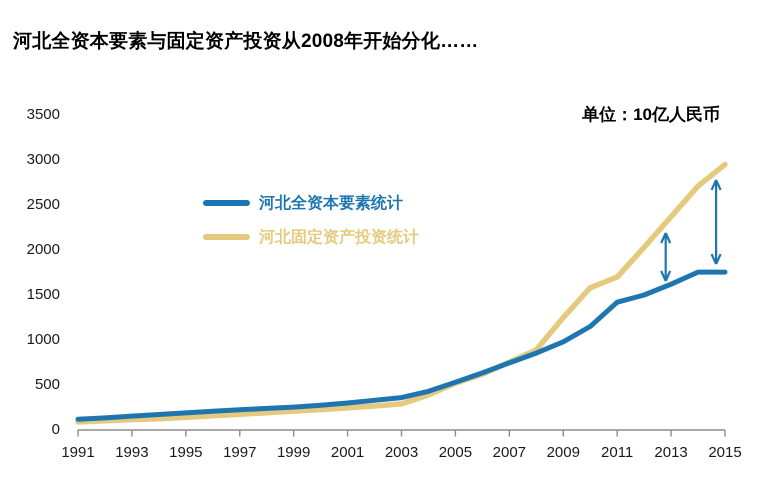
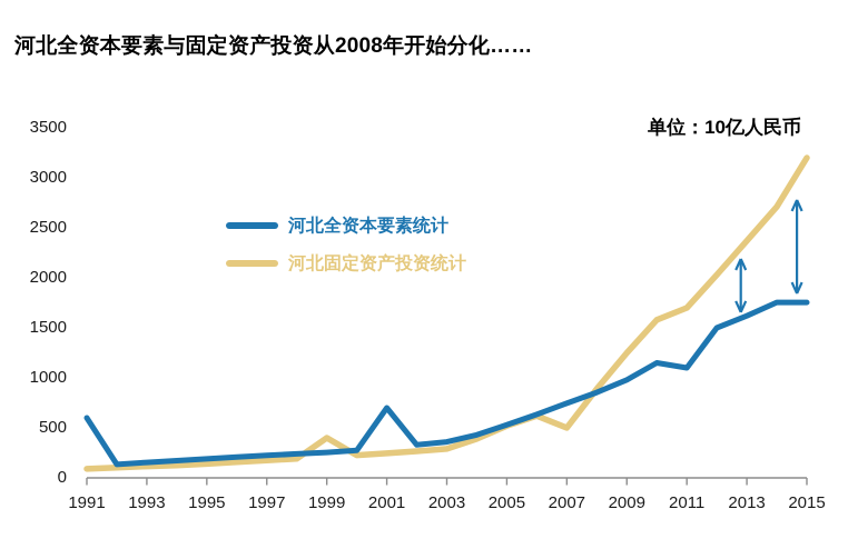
河北全资本要素统计/1991: 100 -> 600
河北固定资产投资统计/1999: 200 -> 400
河北全资本要素统计/2001: 300 -> 700
河北固定资产投资统计/2007: 800 -> 500
河北全资本要素统计/2011: 1400 -> 1100
河北固定资产投资统计/2015: 3000 -> 3200
